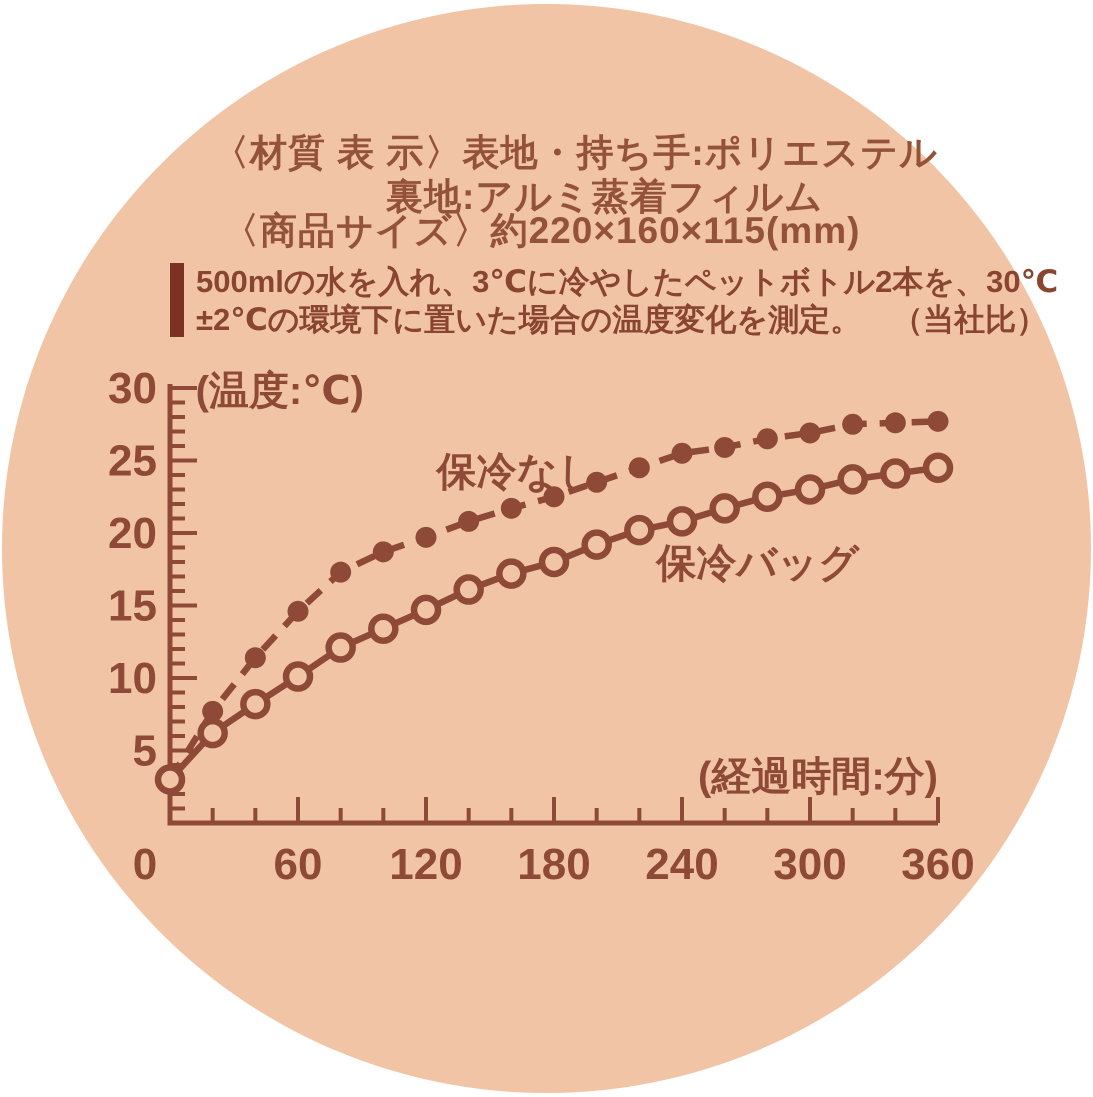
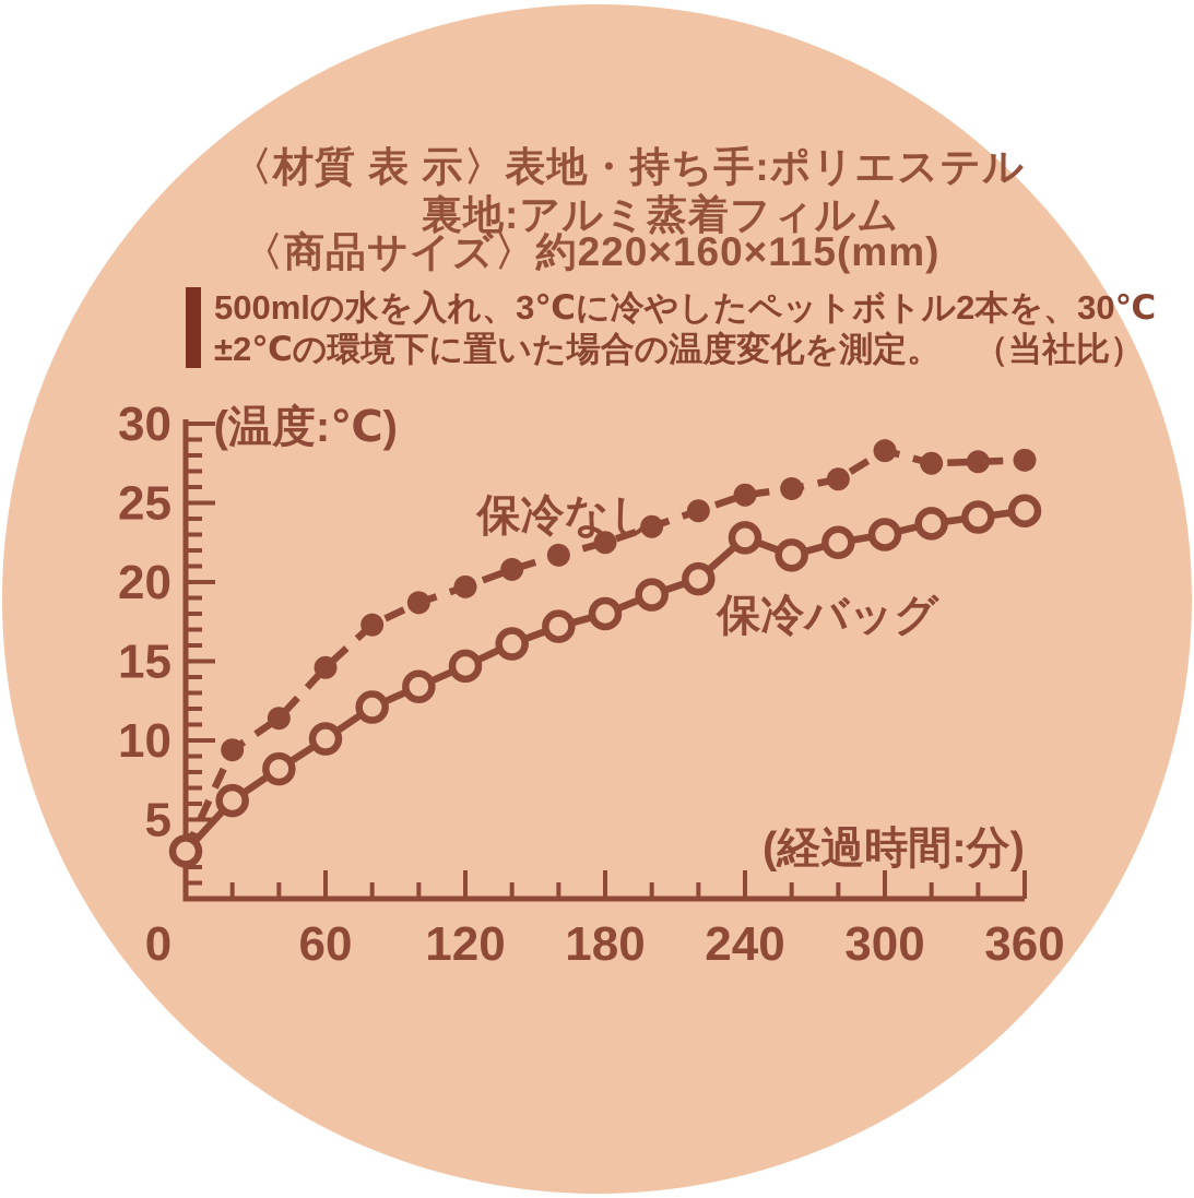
保冷なし/20: 7.7 -> 9.4
保冷バッグ/240: 20.8 -> 22.8
保冷なし/300: 26.9 -> 28.3
